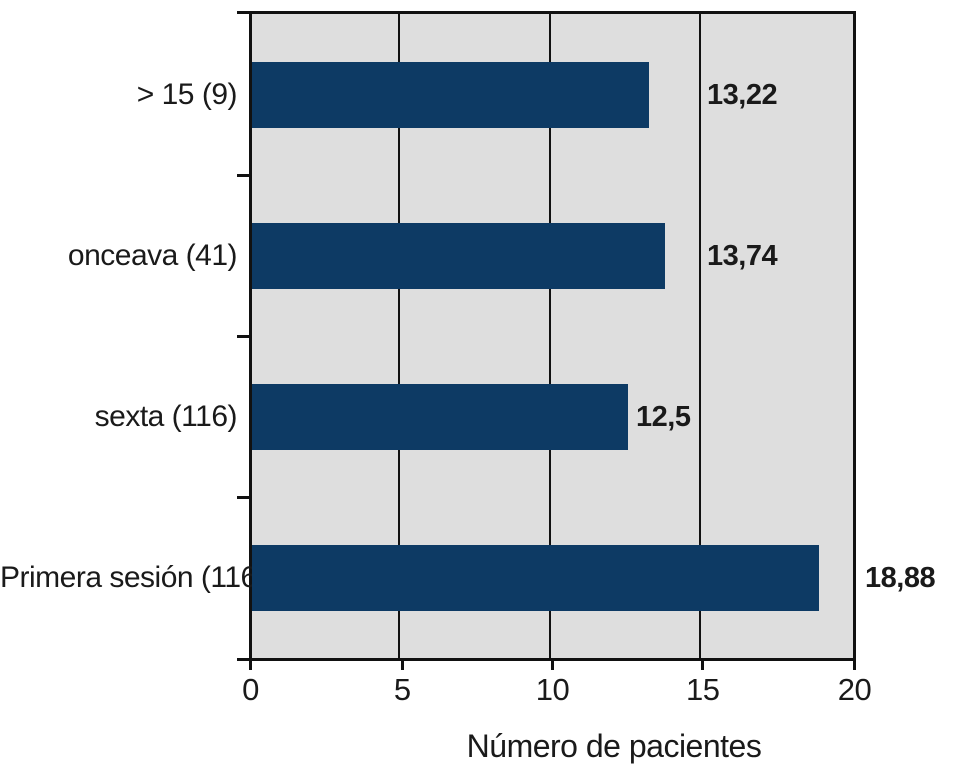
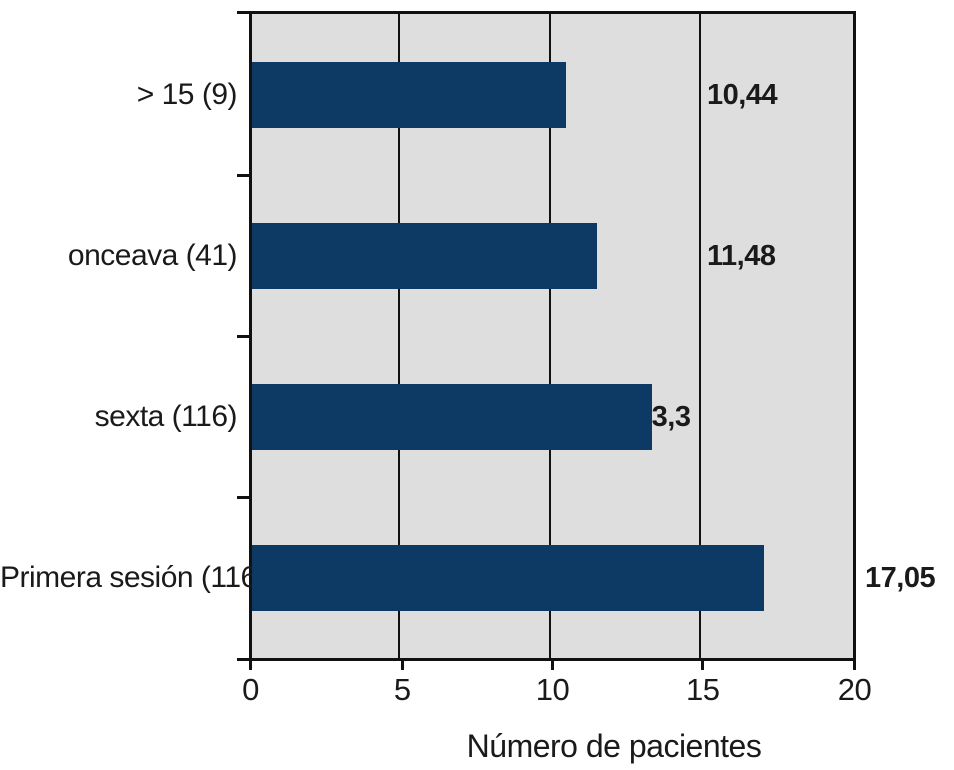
> 15 (9): 13,22 -> 10,44
onceava (41): 13,74 -> 11,48
sexta (116): 12,5 -> 13,3
Primera sesión (116): 18,88 -> 17,05
